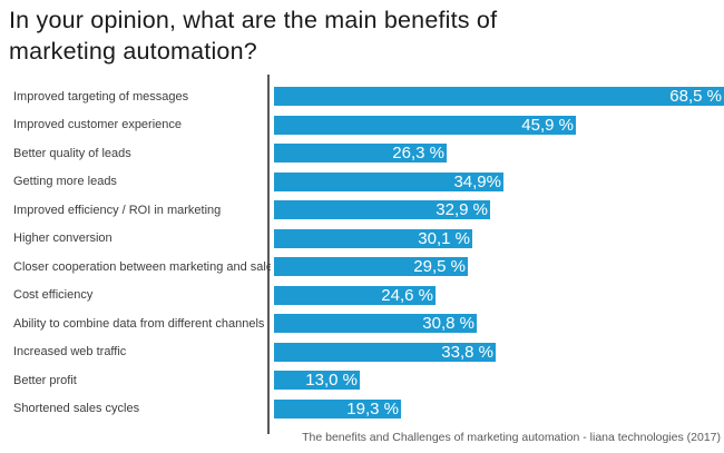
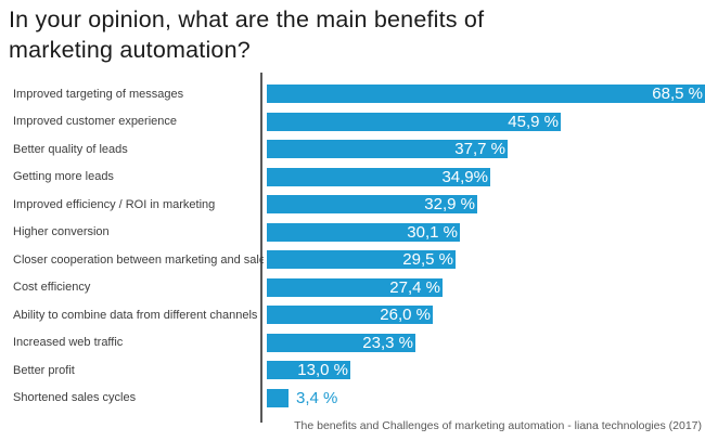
Better quality of leads: 26,3 -> 37,7
Cost efficiency: 24,6 -> 27,4
Ability to combine data from different channels: 30,8 -> 26,0
Increased web traffic: 33,8 -> 23,3
Shortened sales cycles: 19,3 -> 3,4
